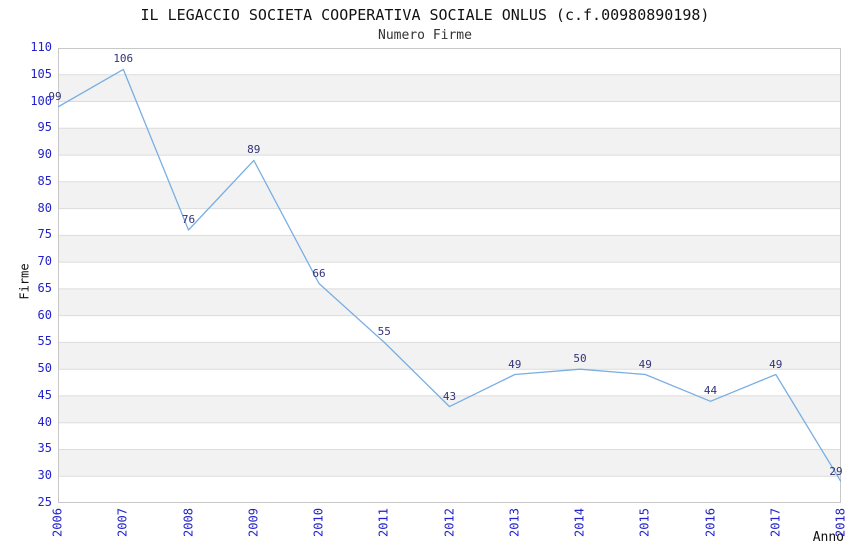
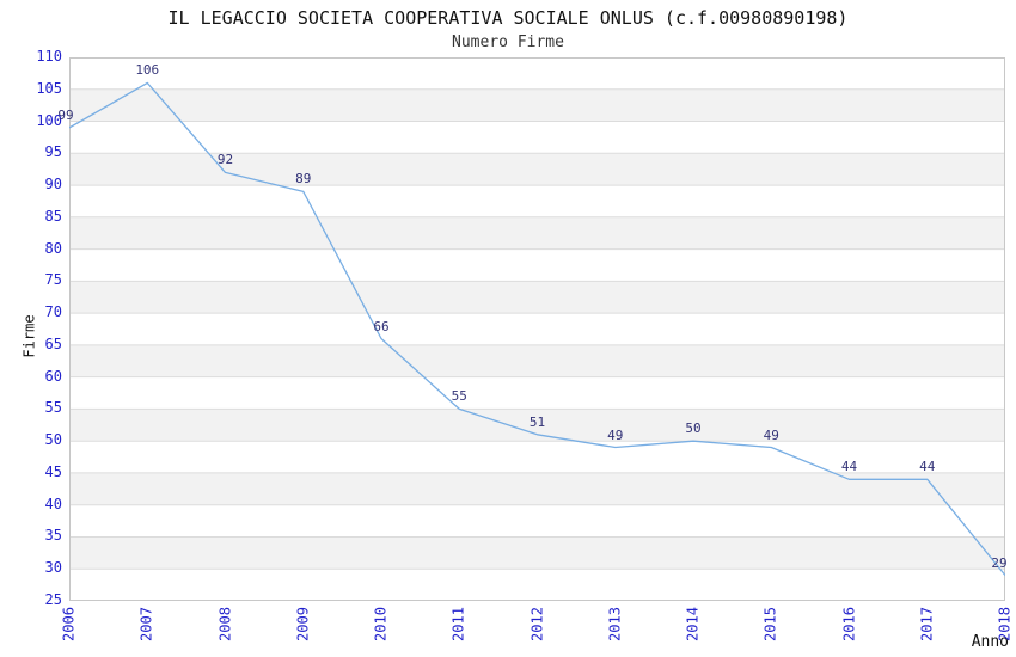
2008: 76 -> 92
2012: 43 -> 51
2017: 49 -> 44
